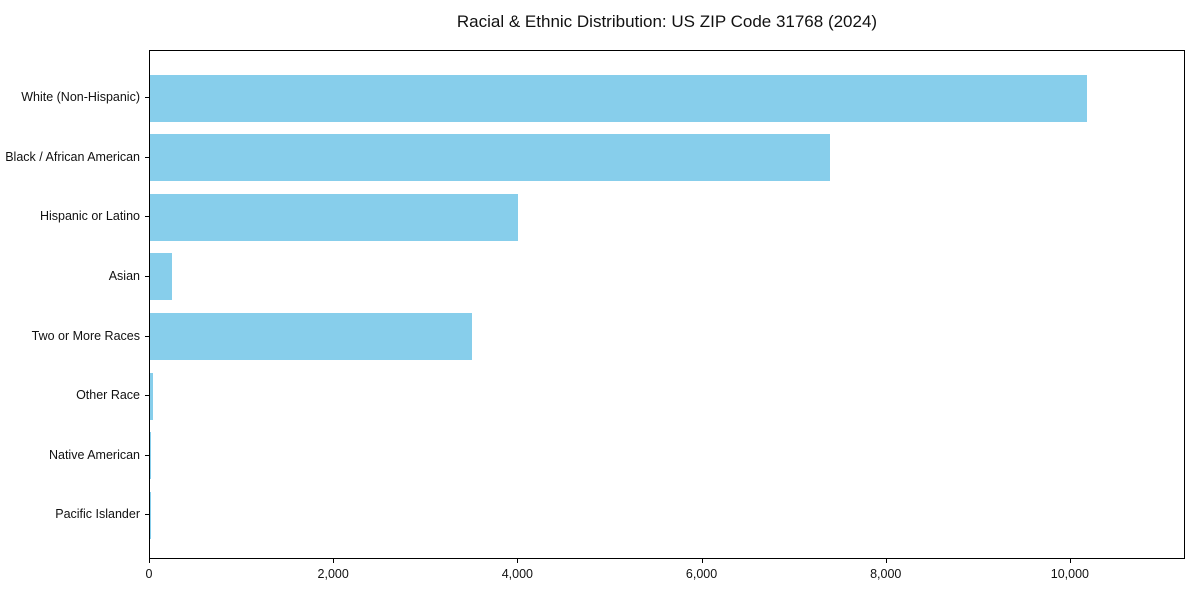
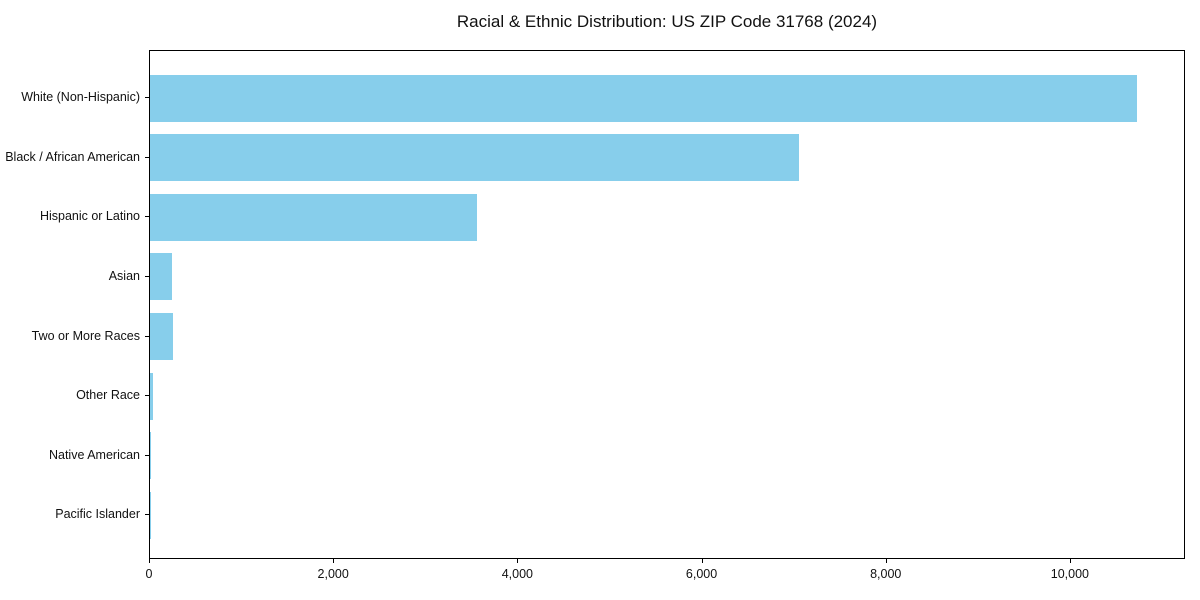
White (Non-Hispanic): 10200 -> 10700
Black / African American: 7400 -> 7100
Hispanic or Latino: 4000 -> 3600
Two or More Races: 3500 -> 300
